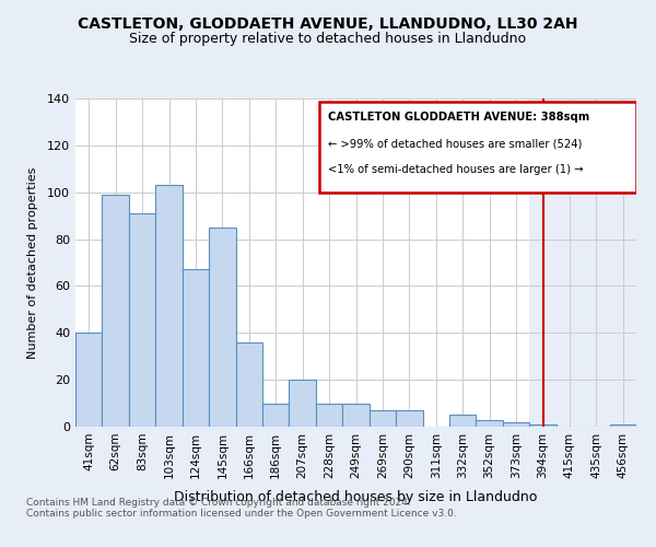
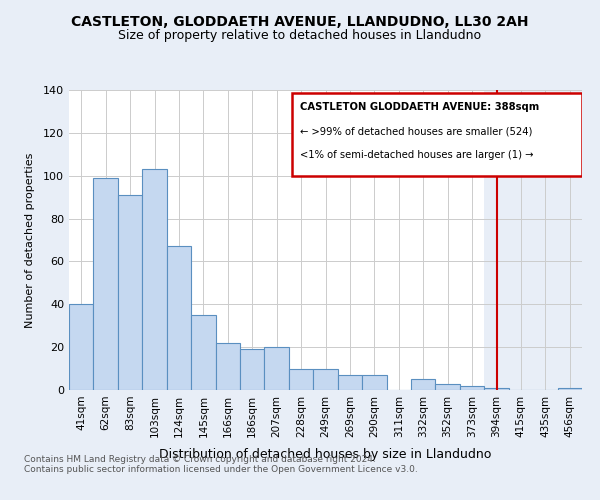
145sqm: 85 -> 35
166sqm: 36 -> 22
186sqm: 10 -> 19
